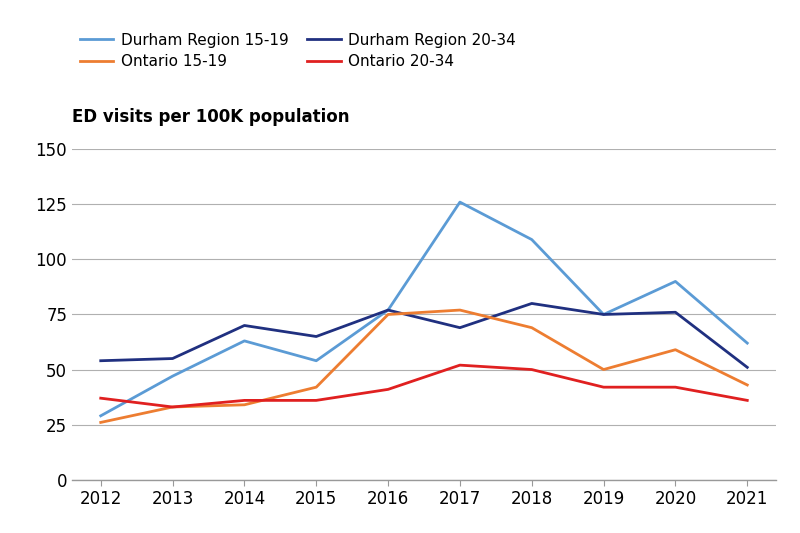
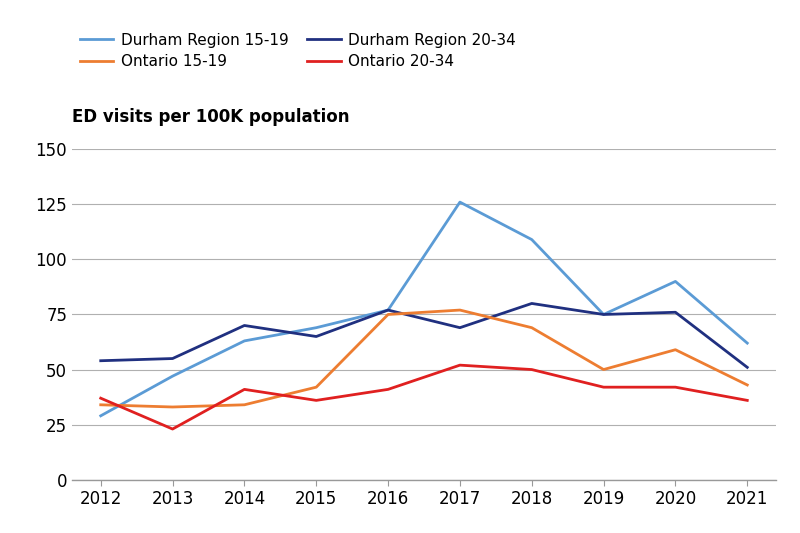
Ontario 15-19/2012: 26 -> 34
Ontario 20-34/2013: 33 -> 23
Ontario 20-34/2014: 36 -> 41
Durham Region 15-19/2015: 54 -> 69
